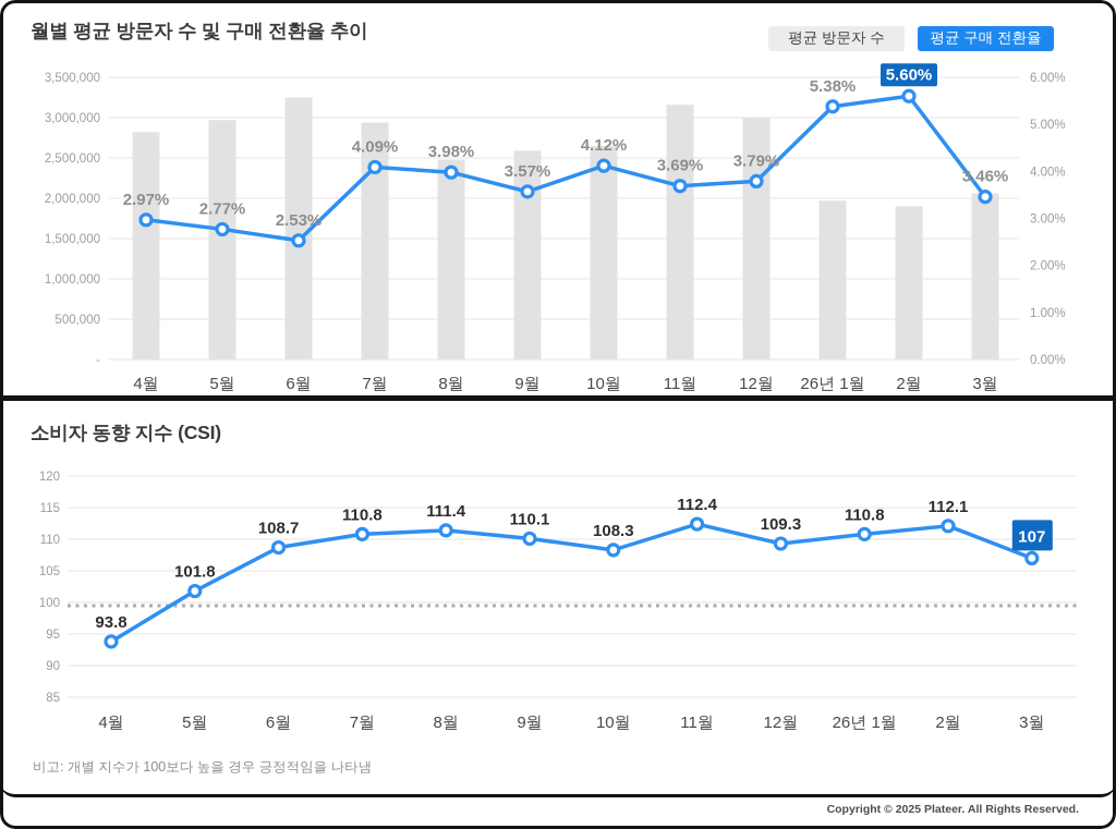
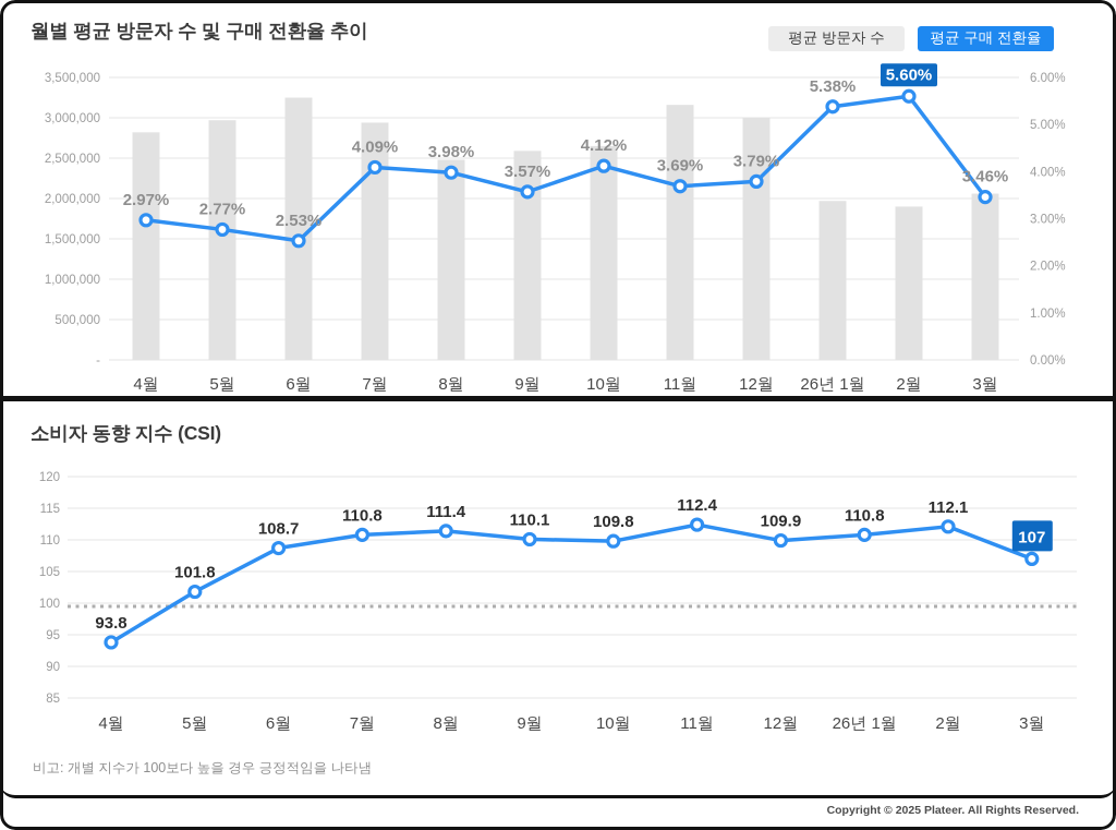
소비자 동향 지수 (CSI)/10월: 108.3 -> 109.8
소비자 동향 지수 (CSI)/12월: 109.3 -> 109.9
